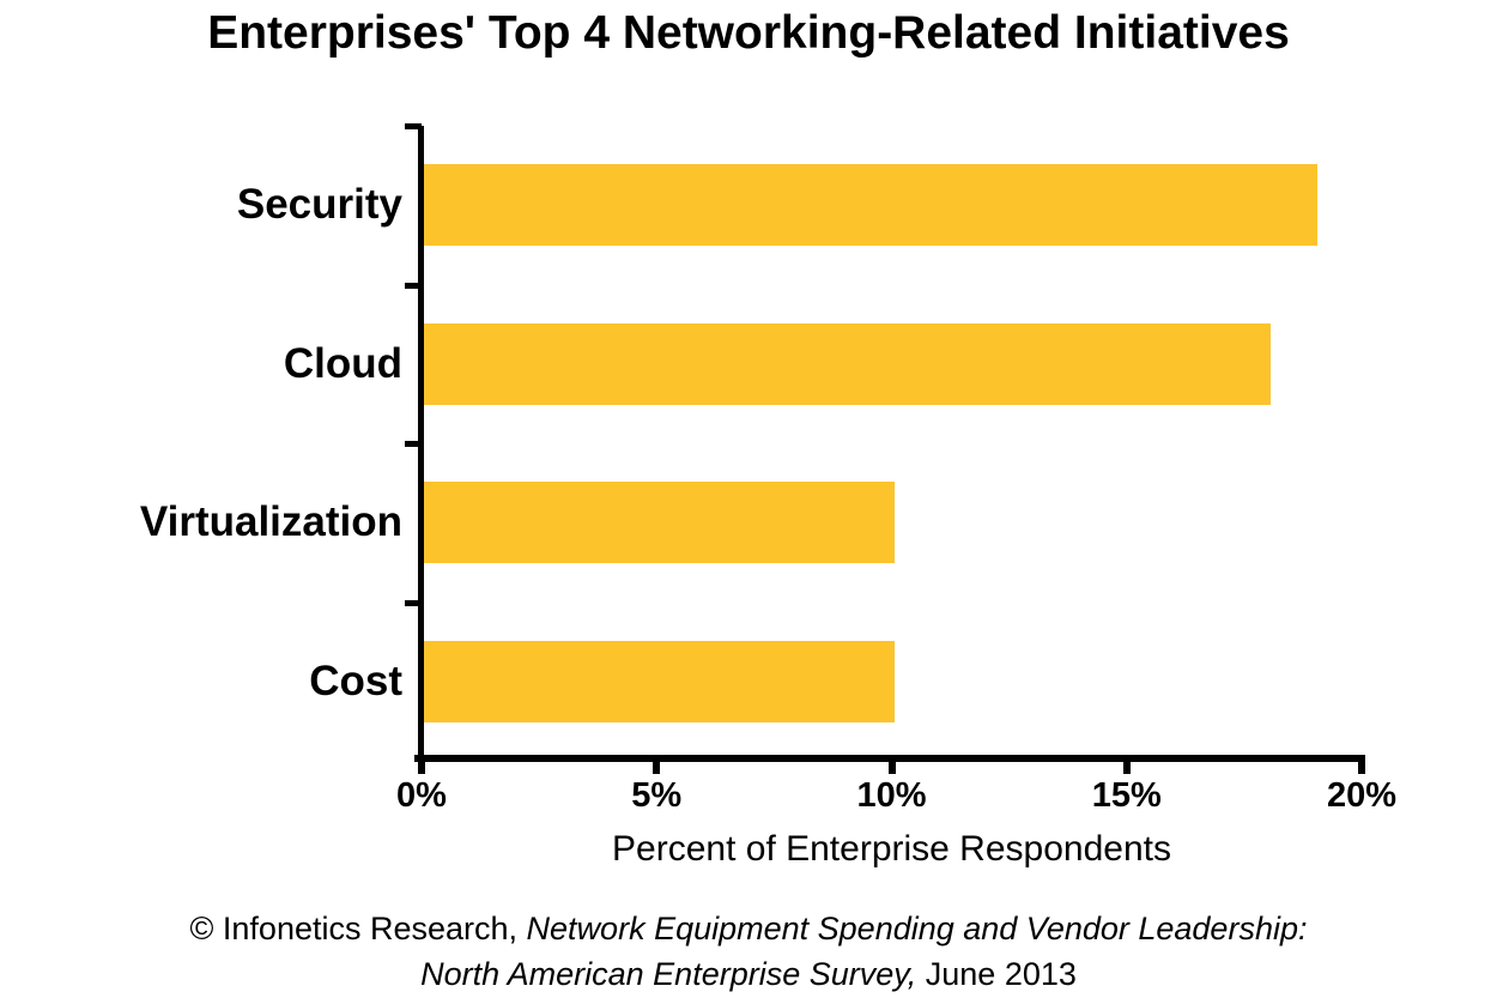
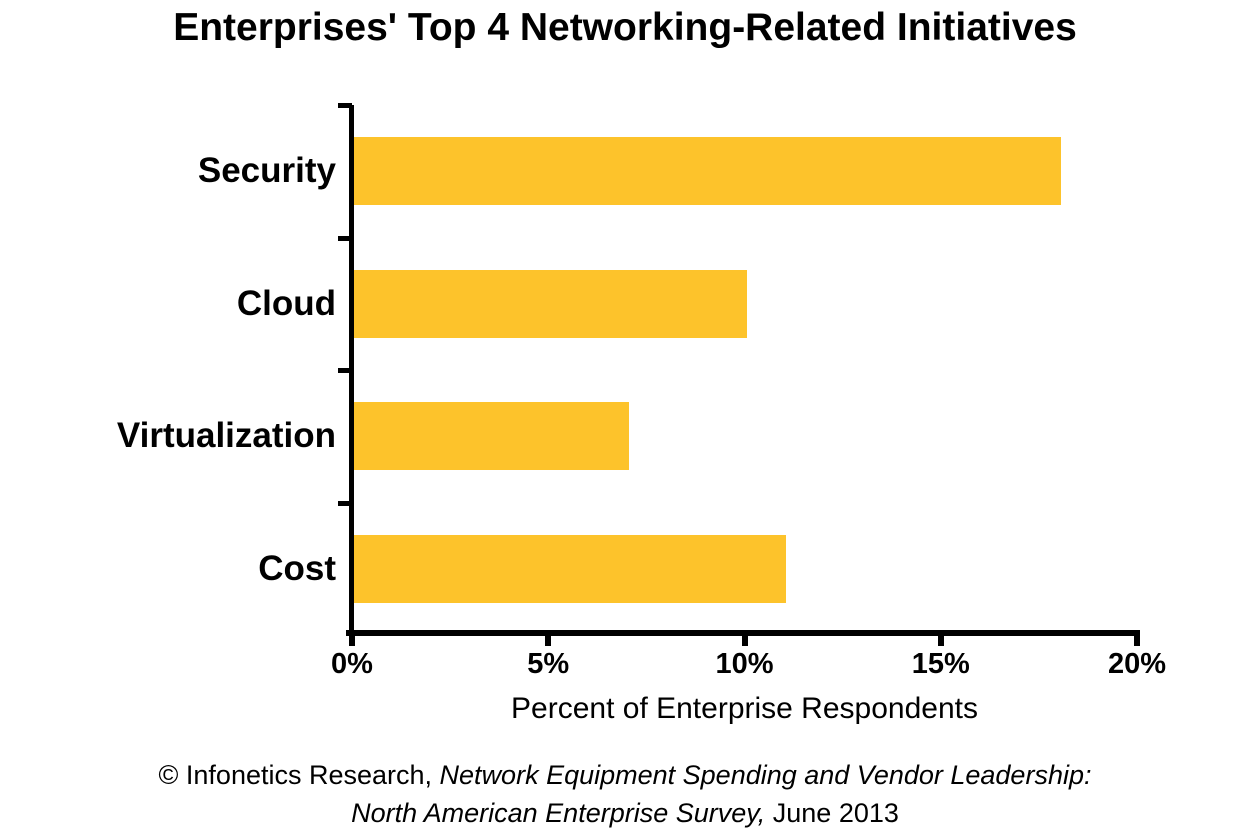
Security: 19% -> 18%
Cloud: 18% -> 10%
Virtualization: 10% -> 7%
Cost: 10% -> 11%
